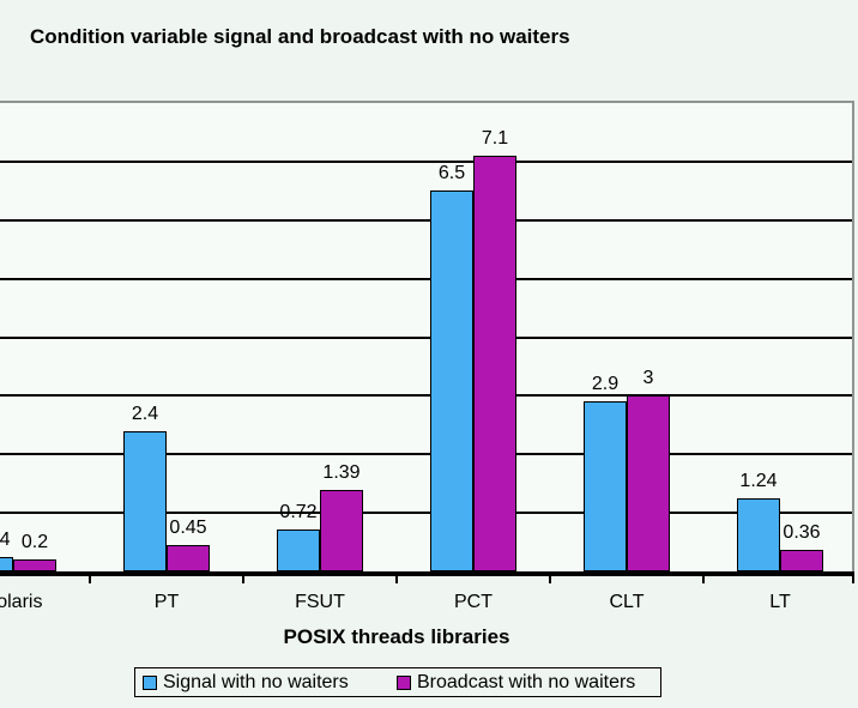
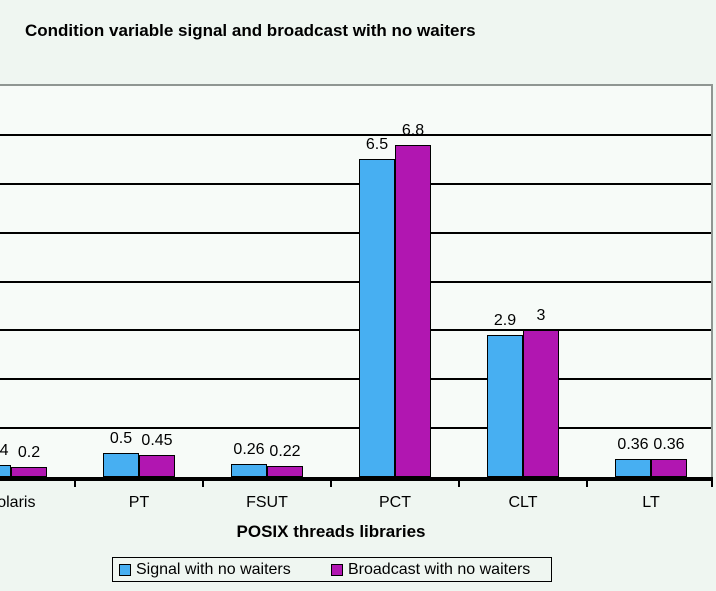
Signal with no waiters/PT: 2.4 -> 0.5
Signal with no waiters/FSUT: 0.72 -> 0.26
Broadcast with no waiters/FSUT: 1.39 -> 0.22
Broadcast with no waiters/PCT: 7.1 -> 6.8
Signal with no waiters/LT: 1.24 -> 0.36
